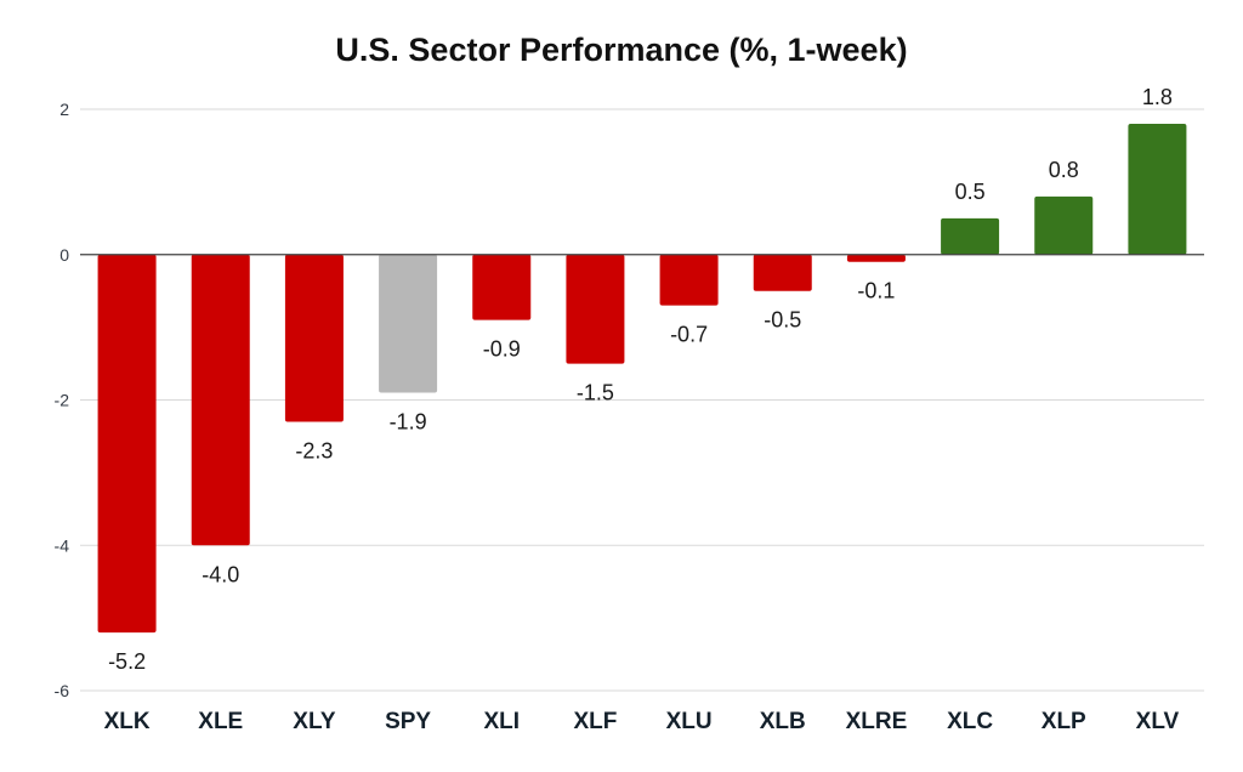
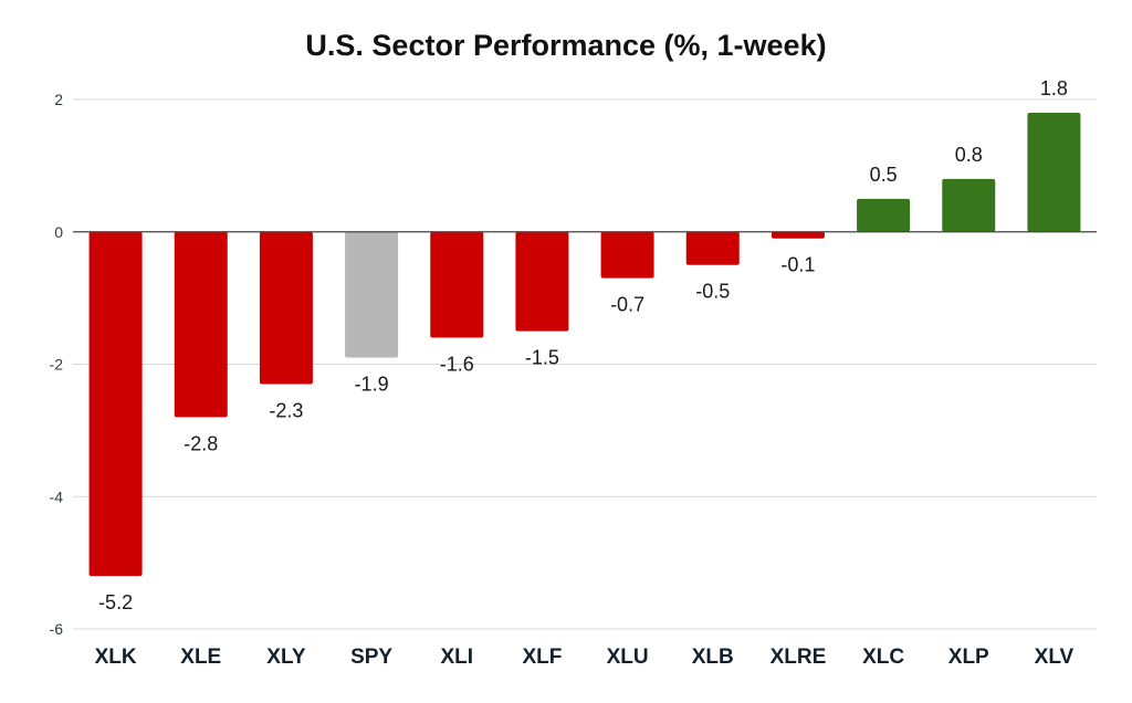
XLE: -4.0 -> -2.8
XLI: -0.9 -> -1.6
